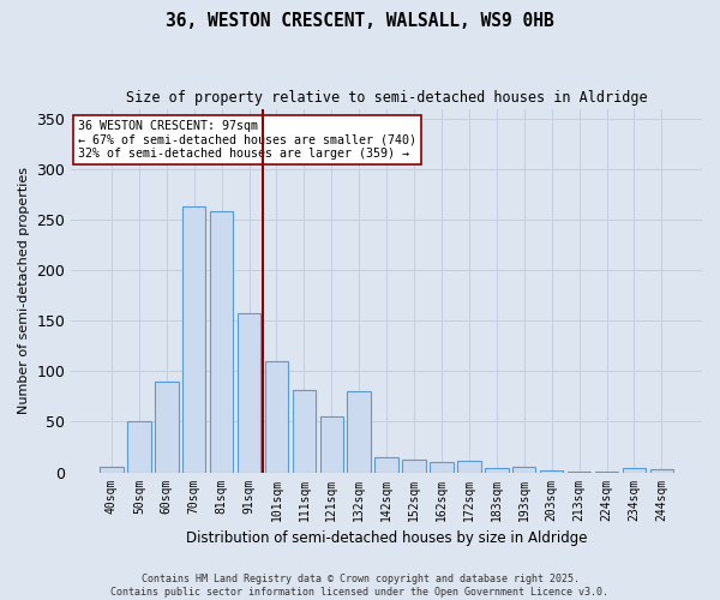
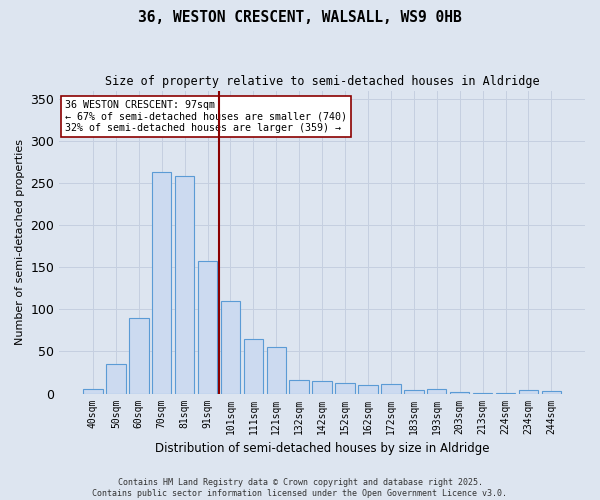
50sqm: 50 -> 35
111sqm: 82 -> 65
132sqm: 80 -> 16
